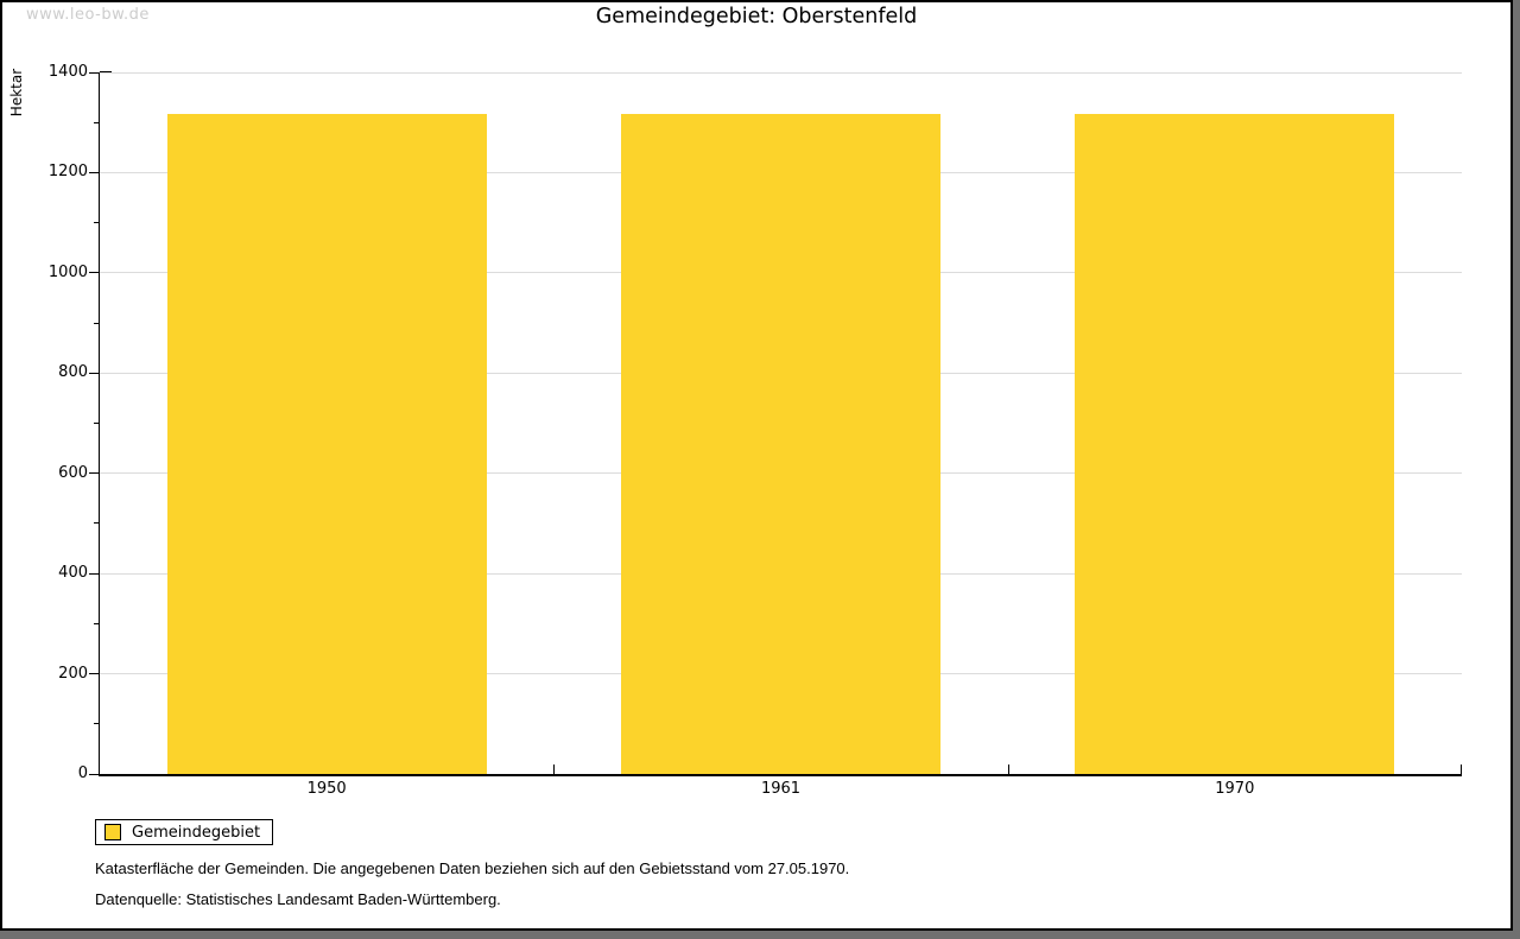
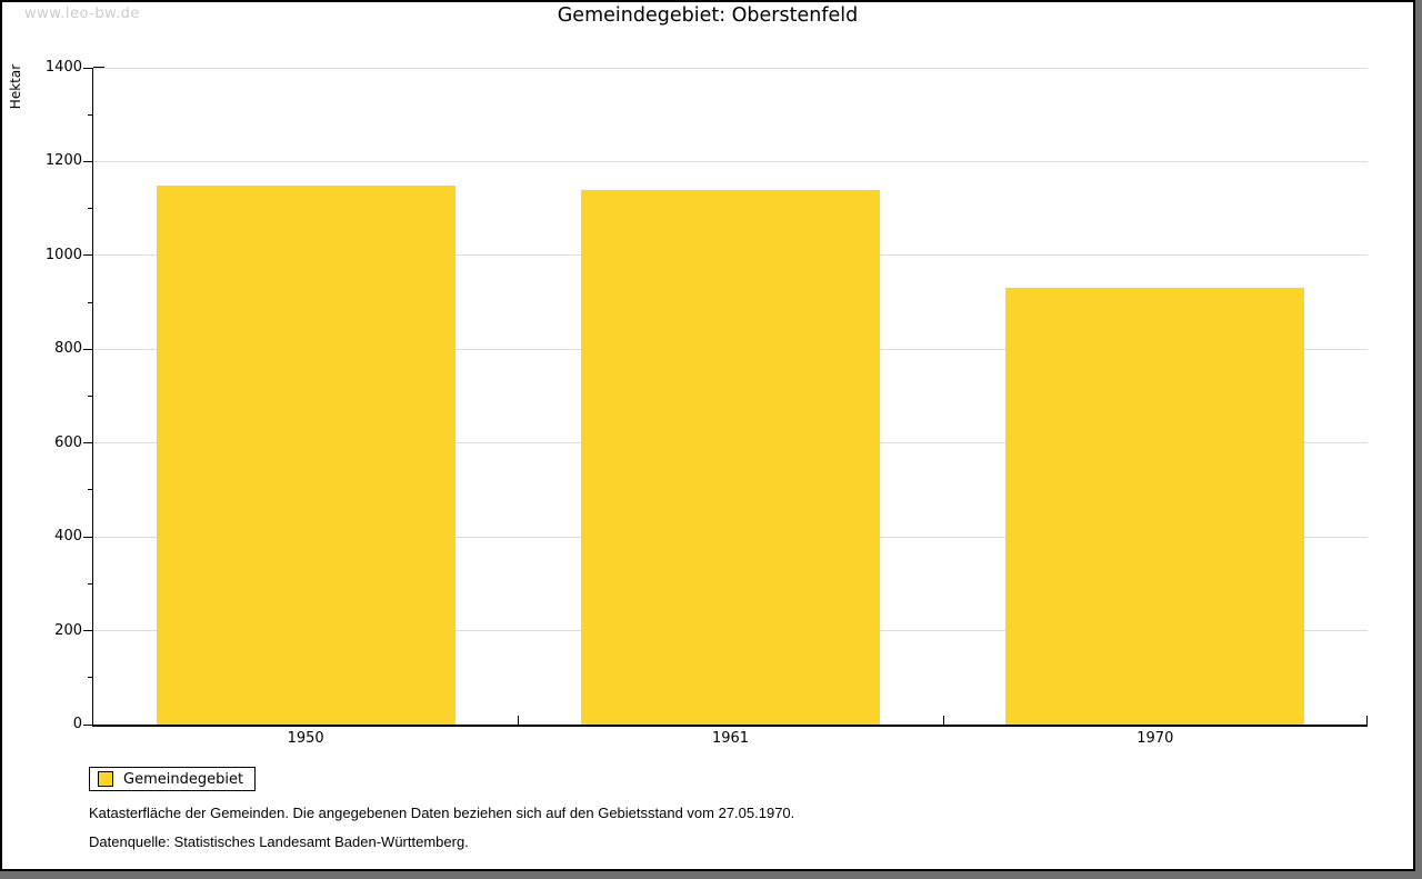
1950: 1320 -> 1150
1961: 1320 -> 1140
1970: 1320 -> 930
